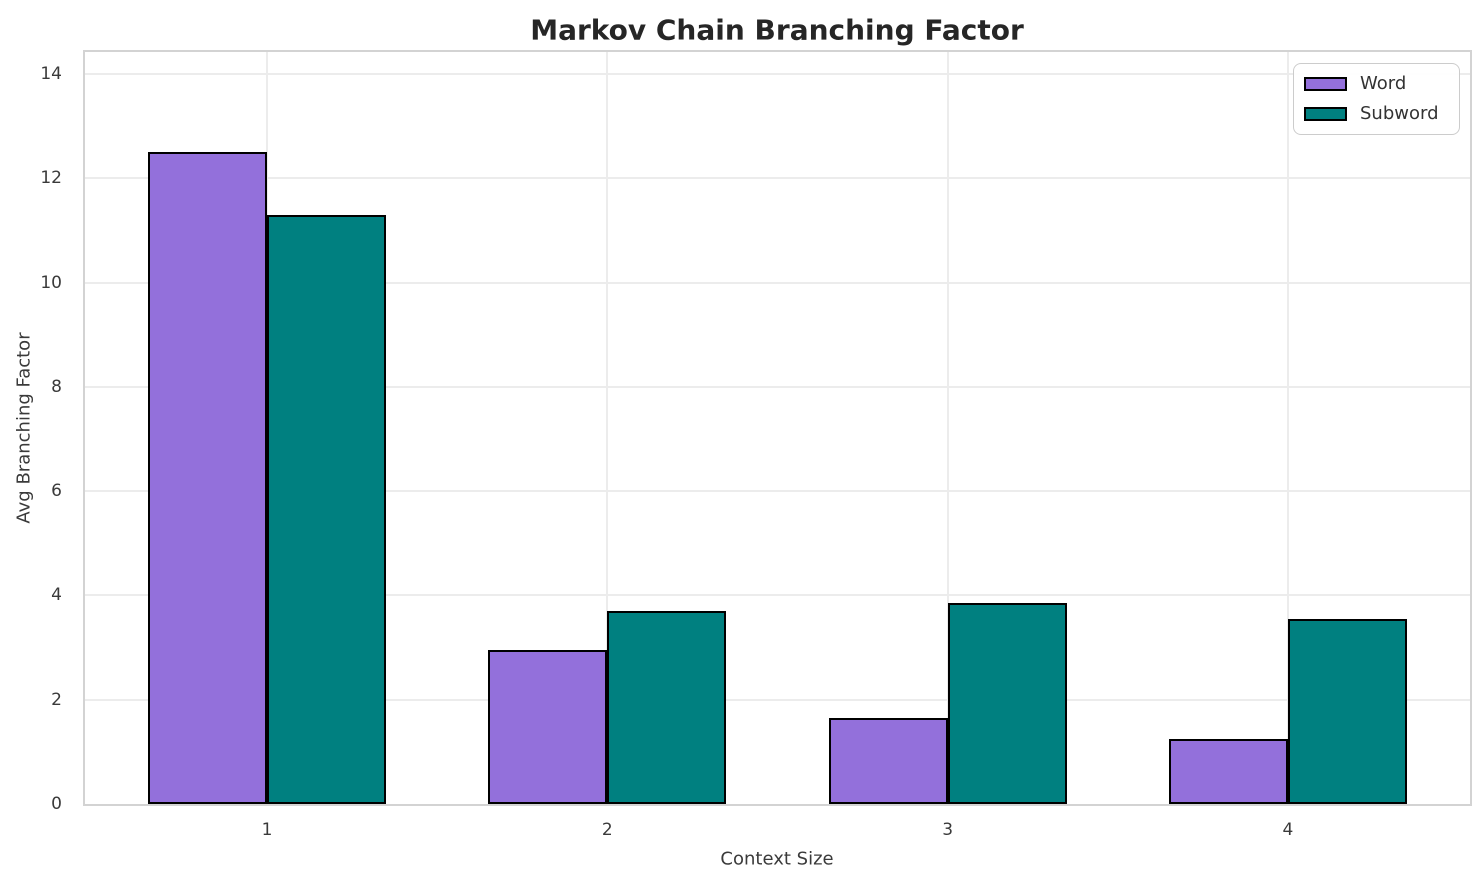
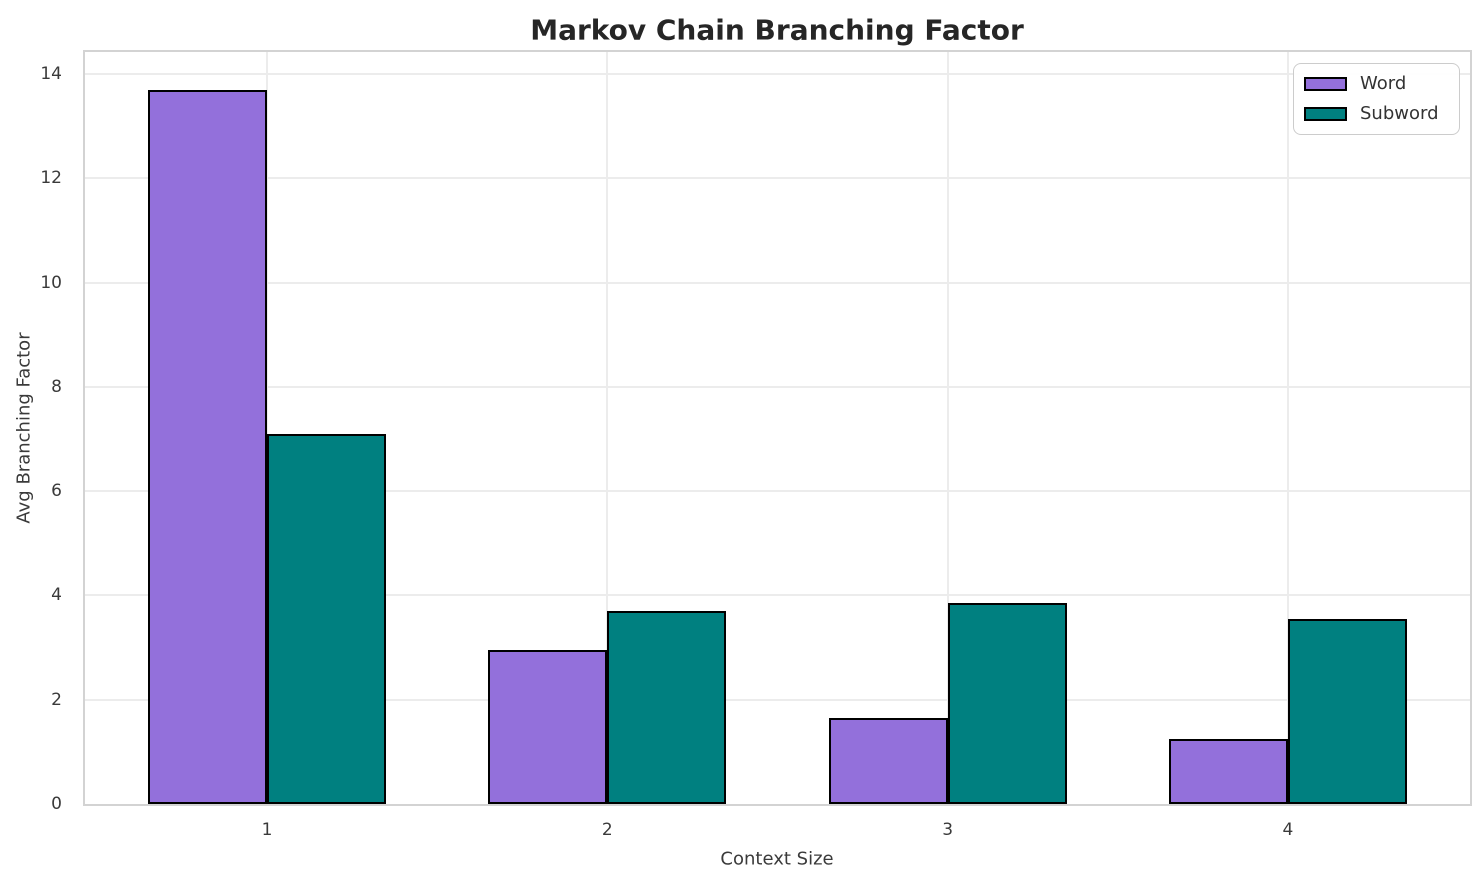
Word/1: 12.5 -> 13.7
Subword/1: 11.3 -> 7.1
